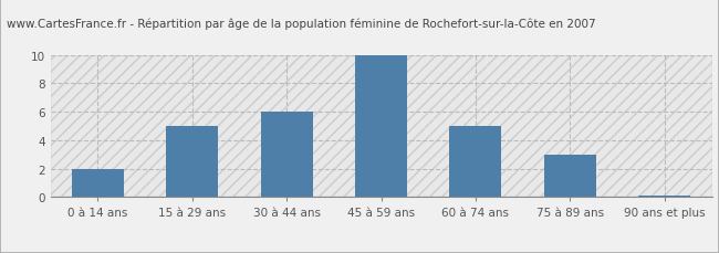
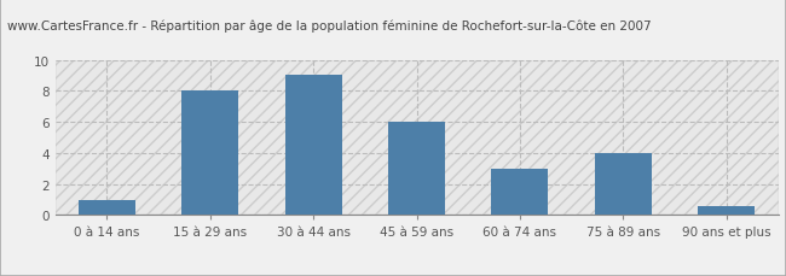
0 à 14 ans: 2.0 -> 1.0
15 à 29 ans: 5.0 -> 8.0
30 à 44 ans: 6.0 -> 9.0
45 à 59 ans: 10.0 -> 6.0
60 à 74 ans: 5.0 -> 3.0
75 à 89 ans: 3.0 -> 4.0
90 ans et plus: 0.1 -> 0.6
